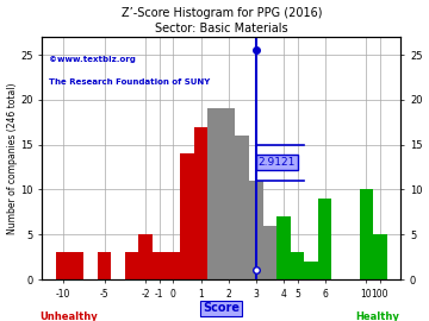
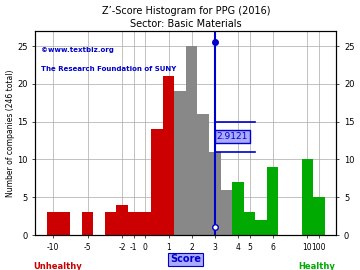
-2: 5 -> 4
1: 17 -> 21
2: 19 -> 25
